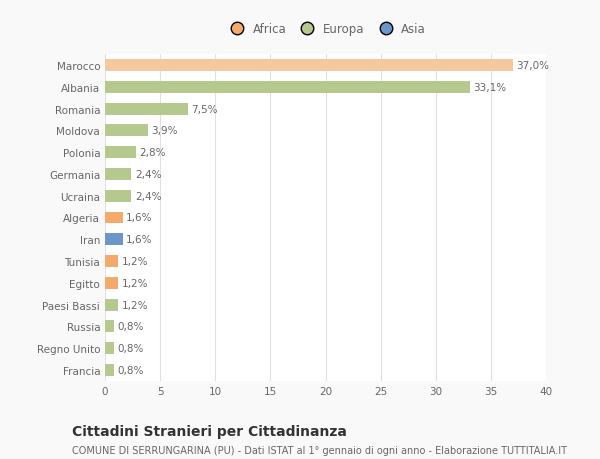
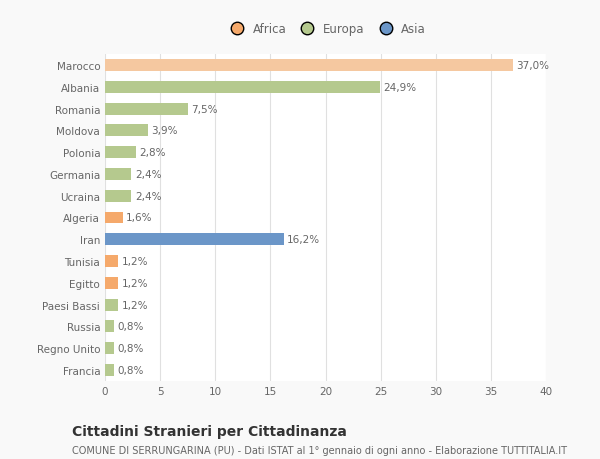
Albania: 33,1% -> 24,9%
Iran: 1,6% -> 16,2%
